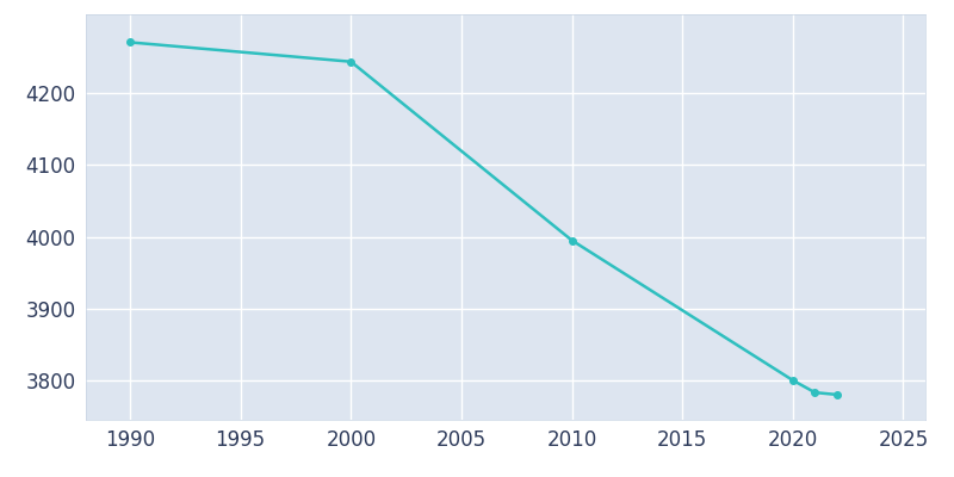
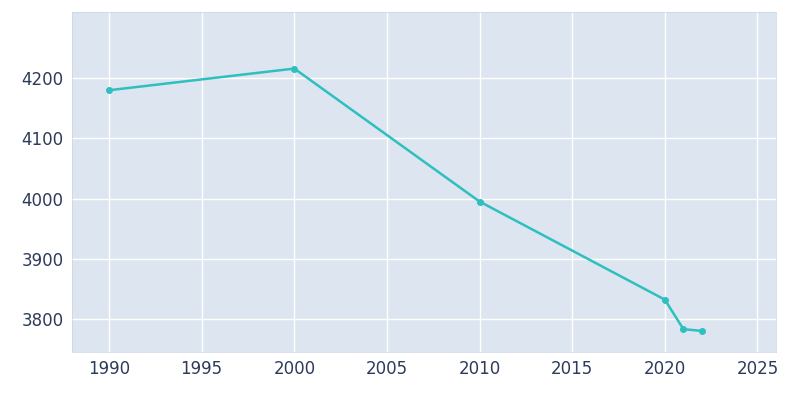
1990: 4271 -> 4180
2000: 4244 -> 4216
2020: 3800 -> 3832
